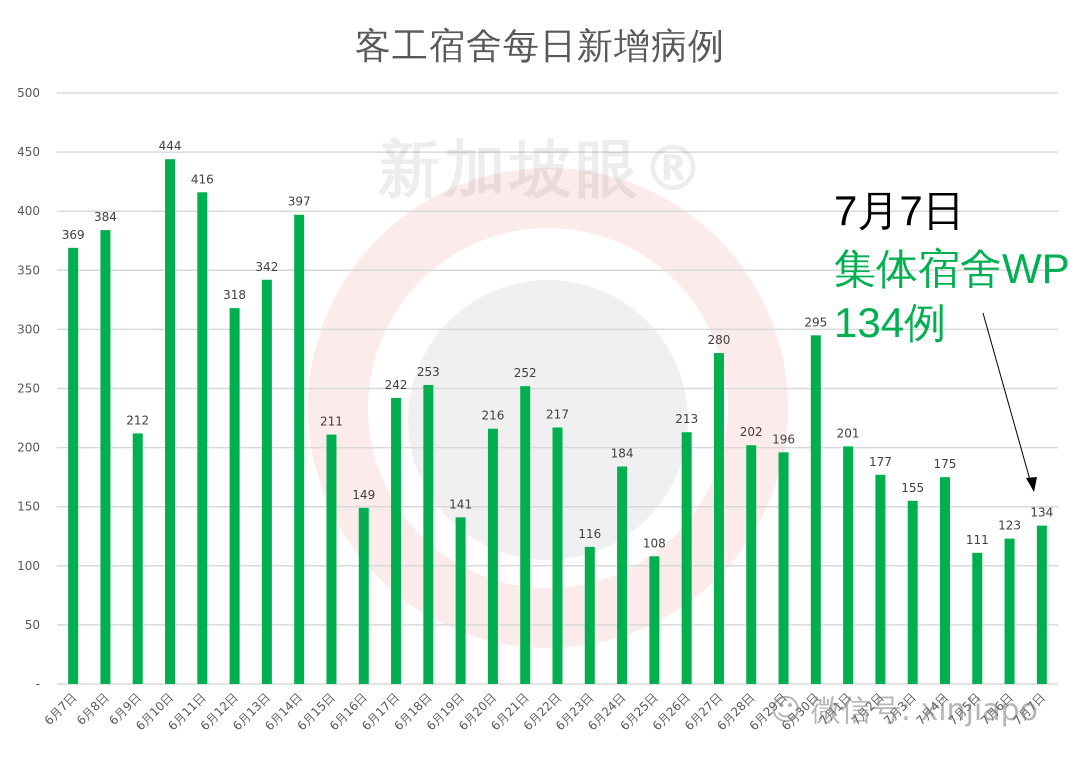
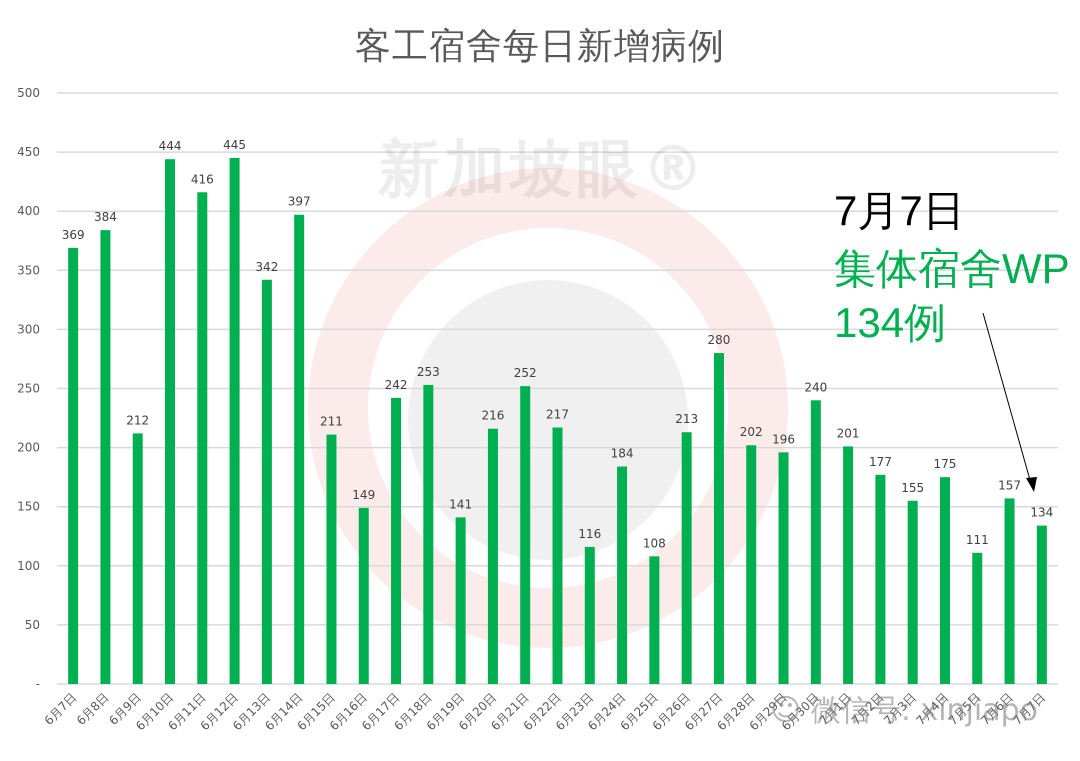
6月12日: 318 -> 445
6月30日: 295 -> 240
7月6日: 123 -> 157
